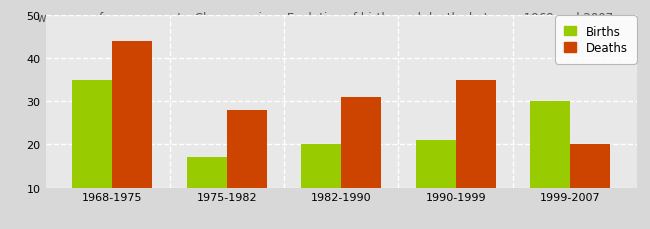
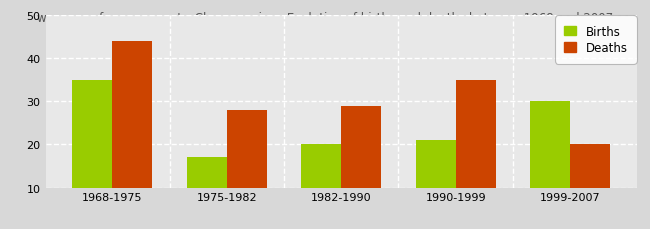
Deaths/1982-1990: 31 -> 29
